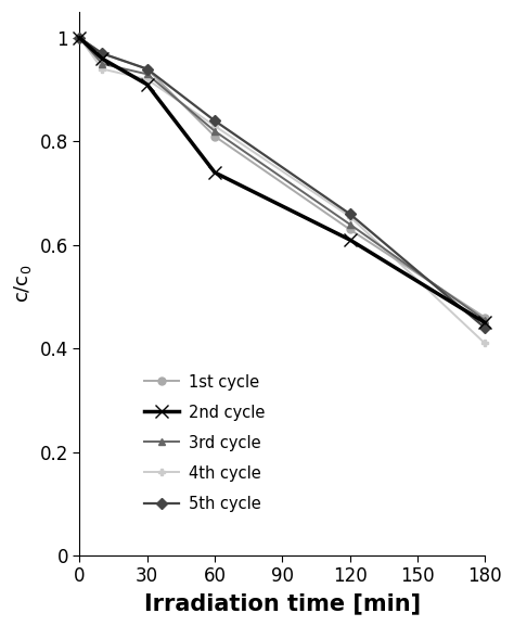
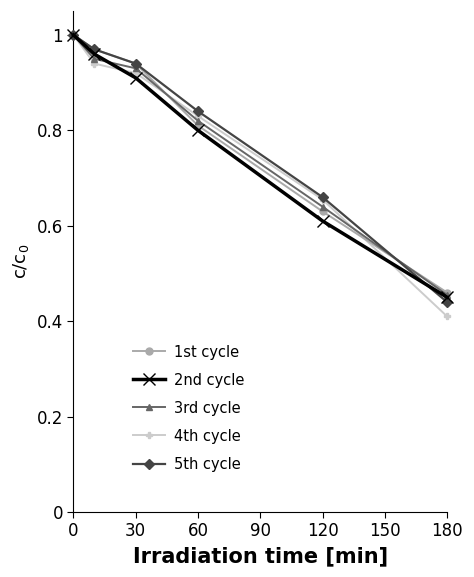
2nd cycle/60: 0.74 -> 0.80
